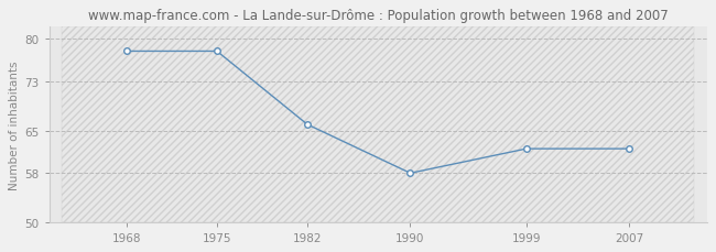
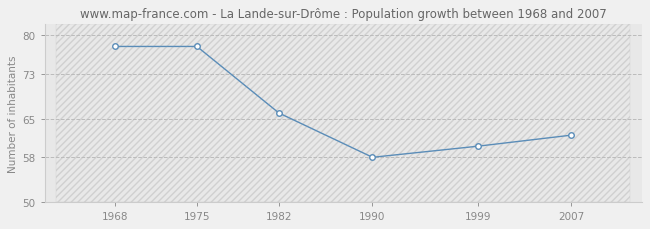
1999: 62 -> 60
